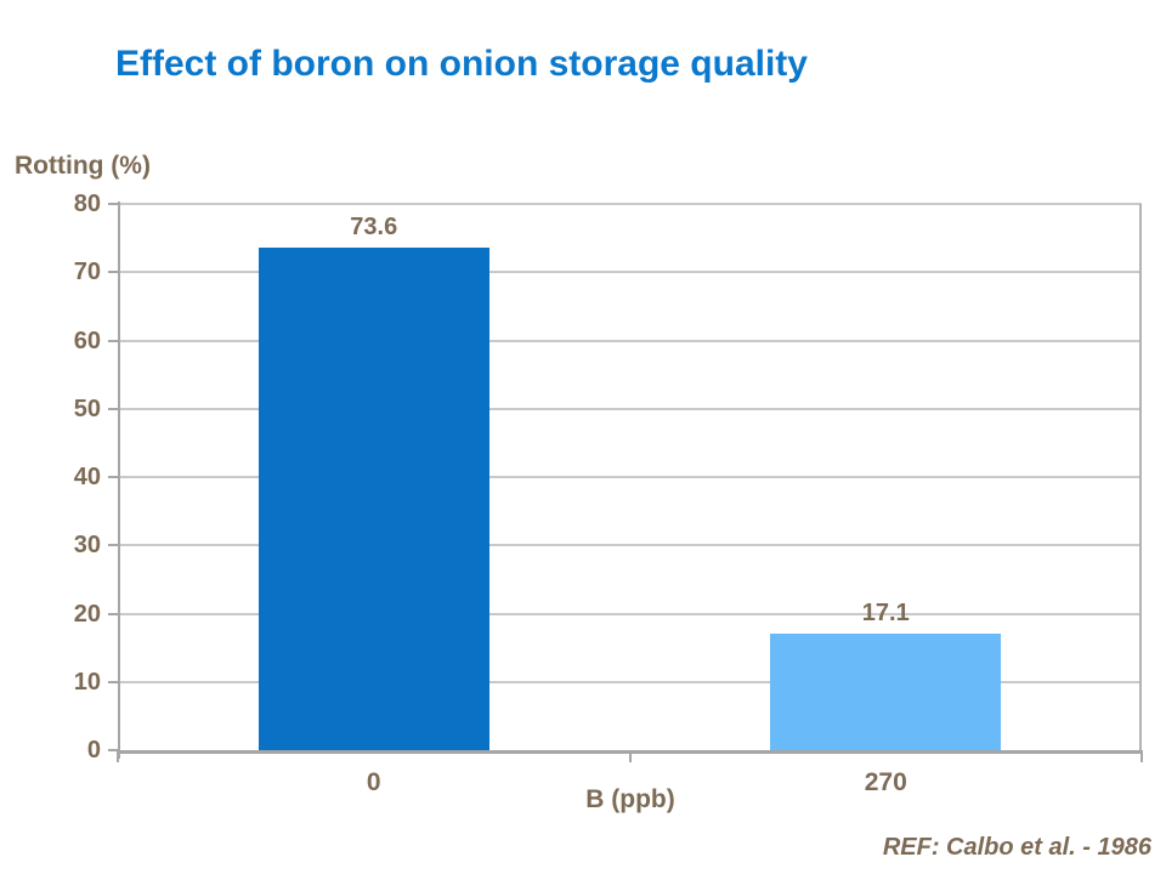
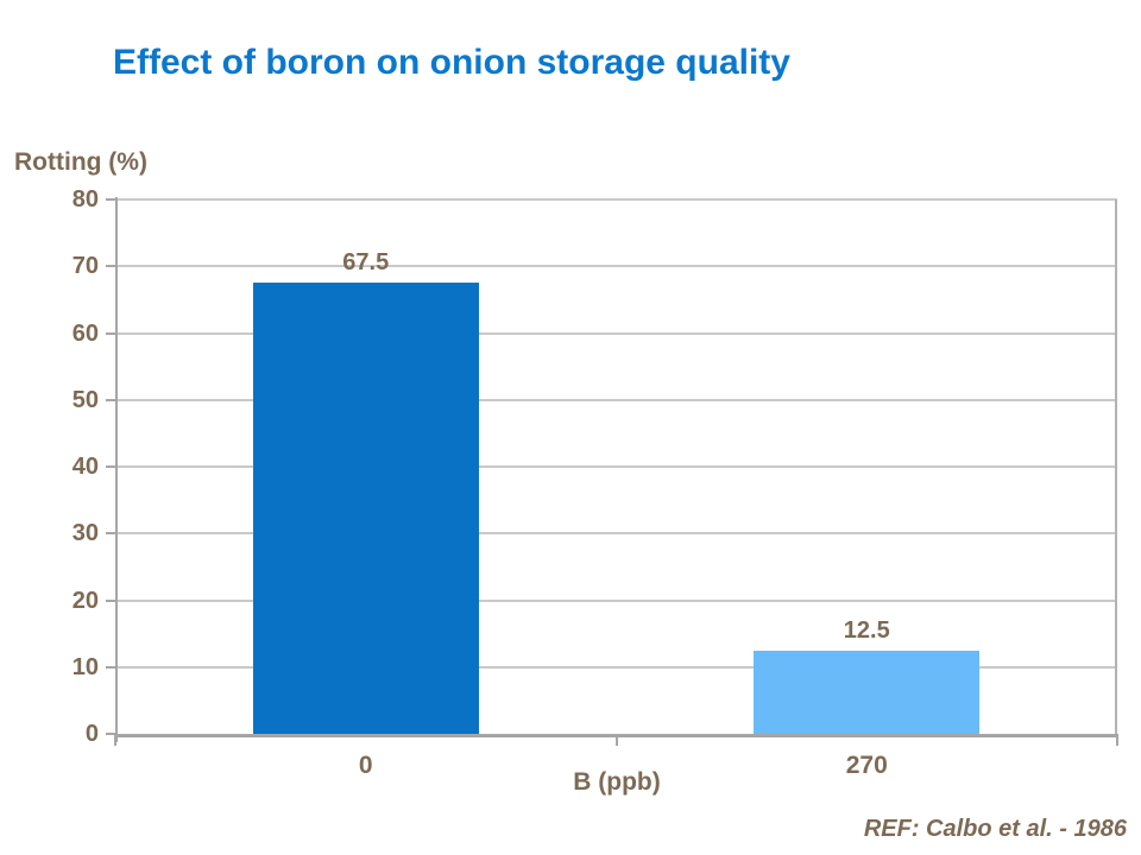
0: 73.6 -> 67.5
270: 17.1 -> 12.5
